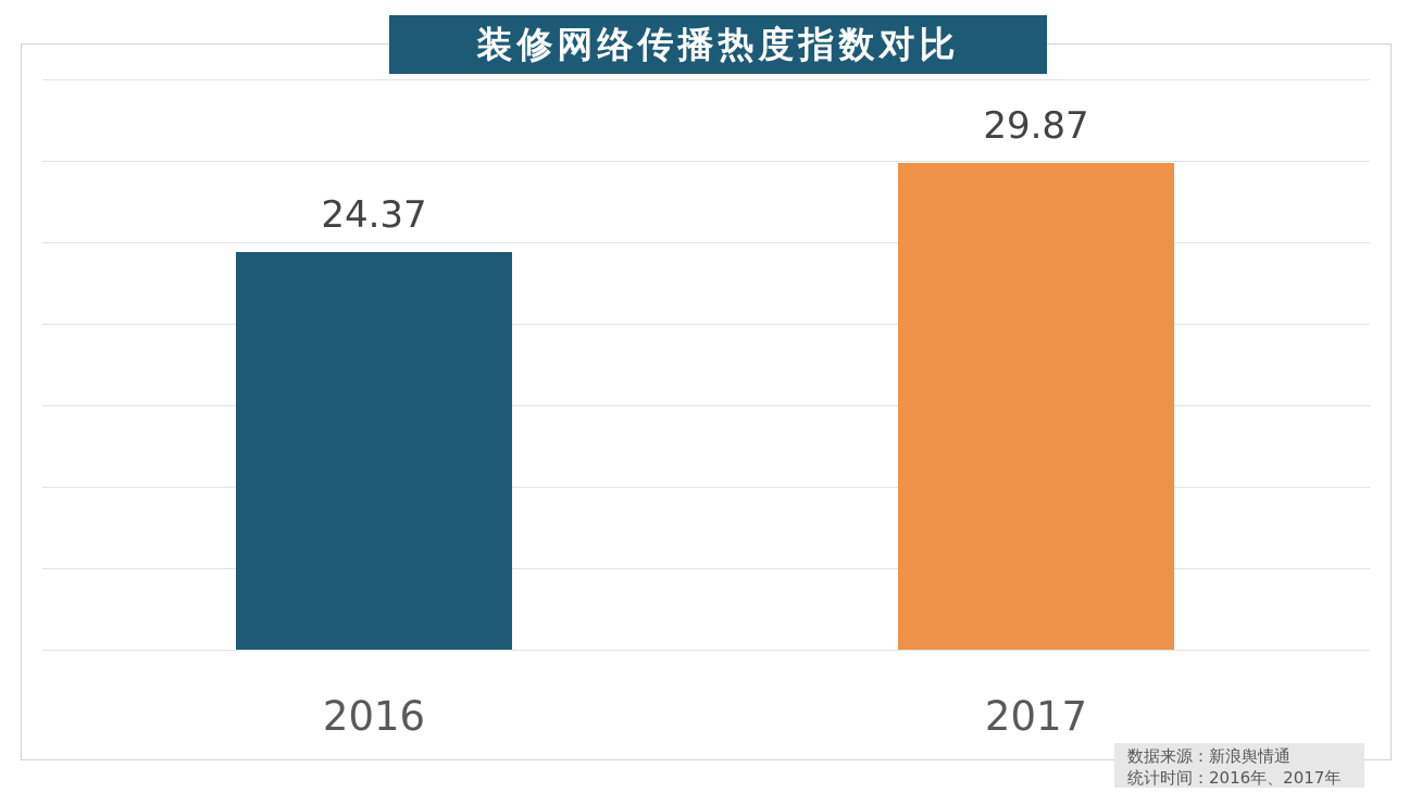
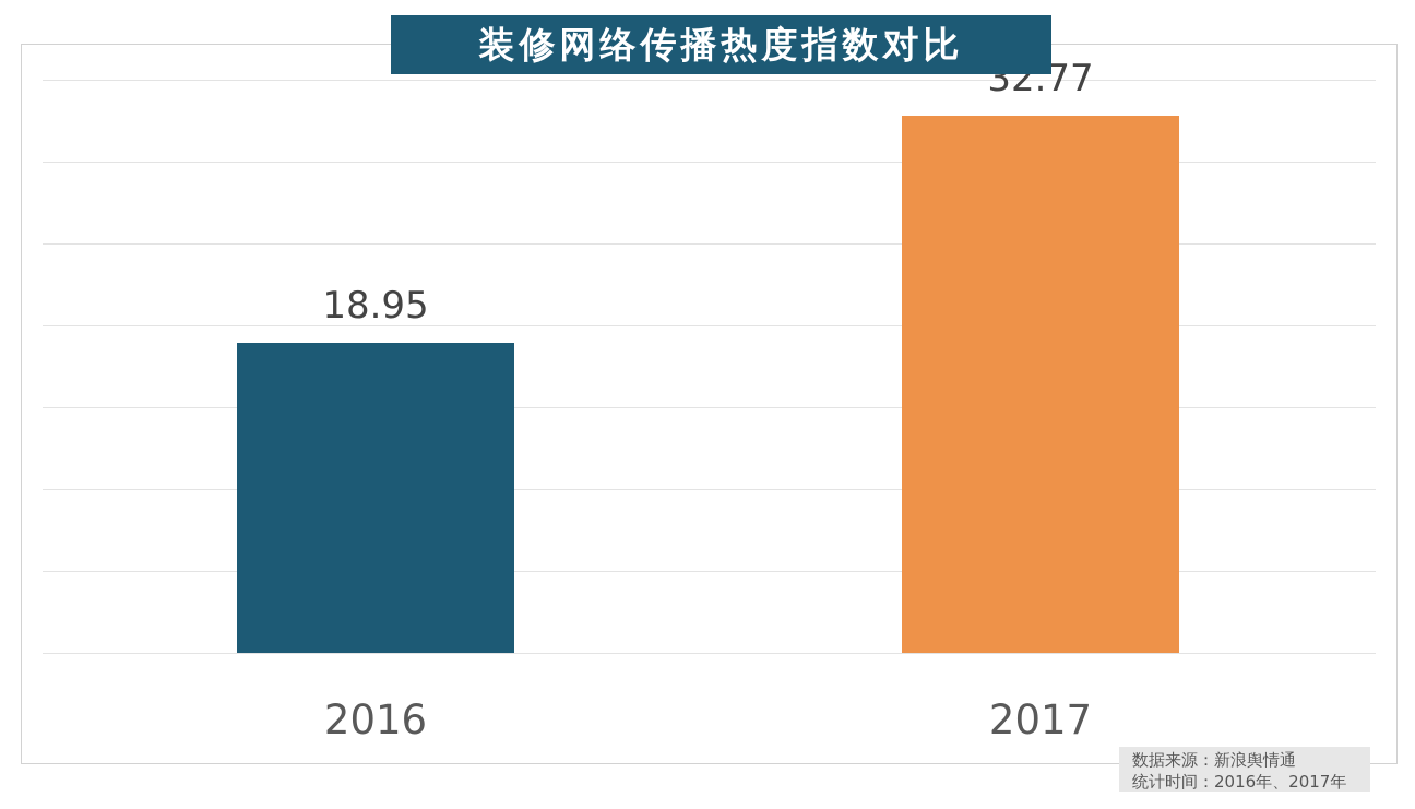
2016: 24.37 -> 18.95
2017: 29.87 -> 32.77
